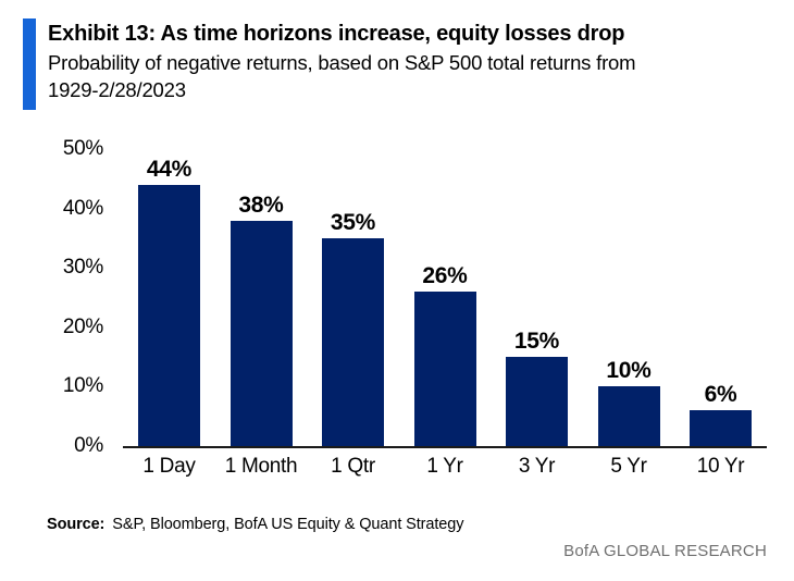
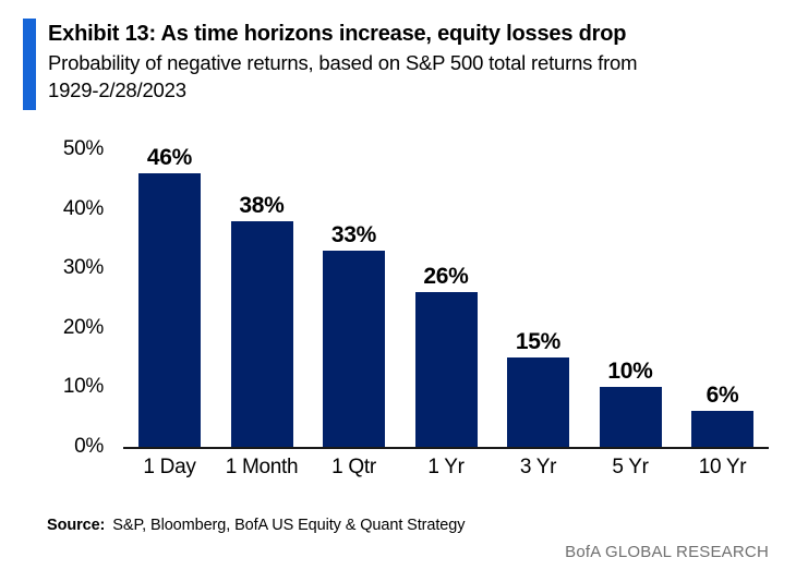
1 Day: 44% -> 46%
1 Qtr: 35% -> 33%
